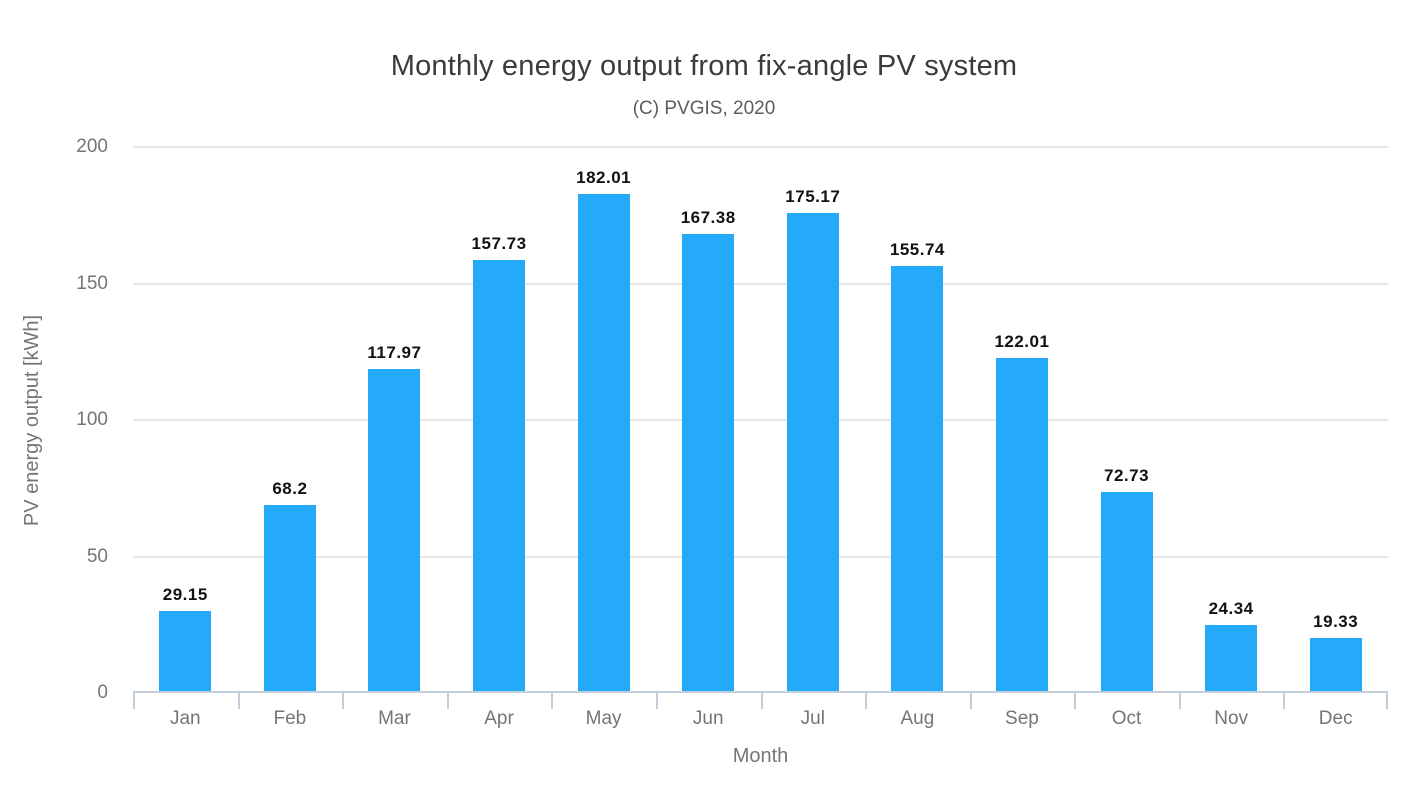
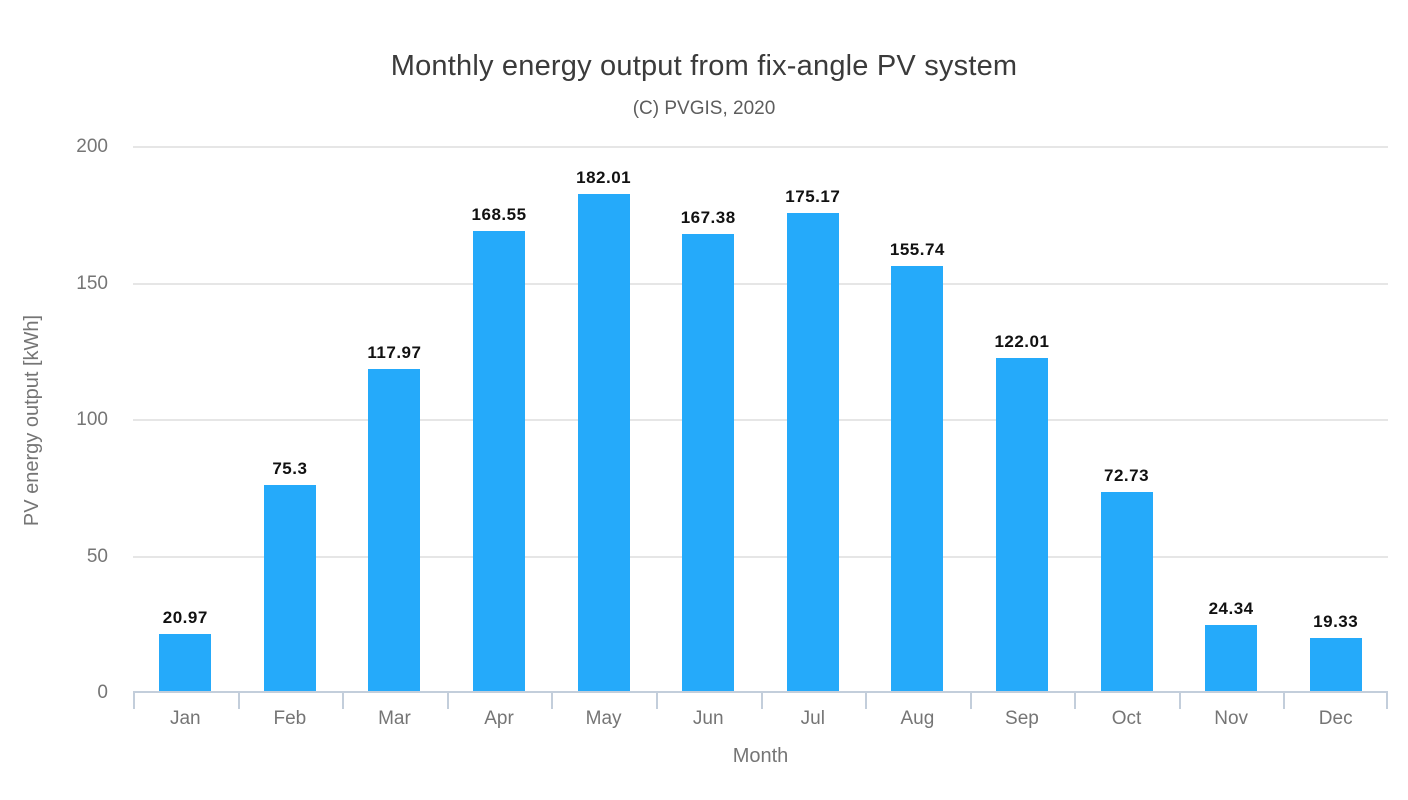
Jan: 29.15 -> 20.97
Feb: 68.2 -> 75.3
Apr: 157.73 -> 168.55
